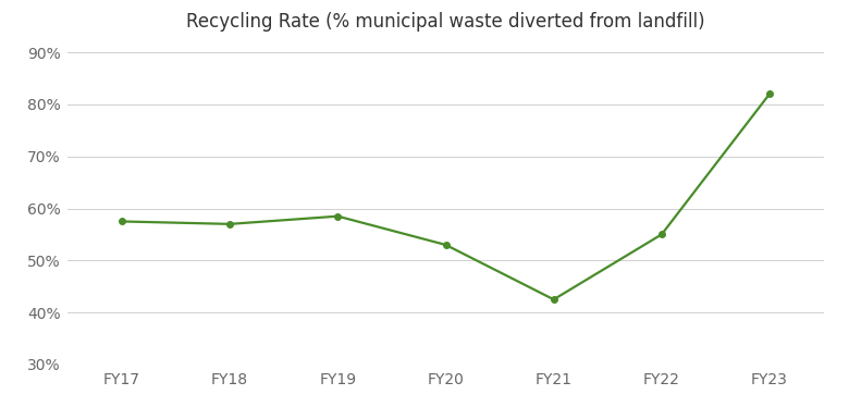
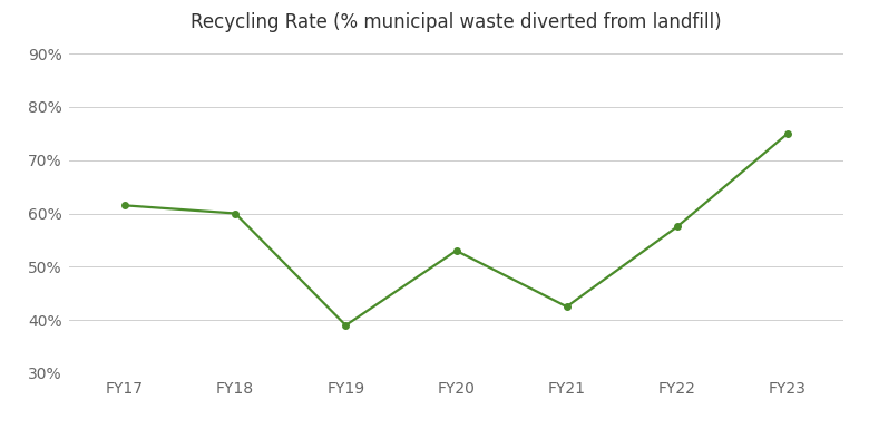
FY17: 57.5% -> 61.5%
FY18: 57.0% -> 60.0%
FY19: 58.5% -> 39.0%
FY22: 55.0% -> 57.5%
FY23: 82.0% -> 75.0%
